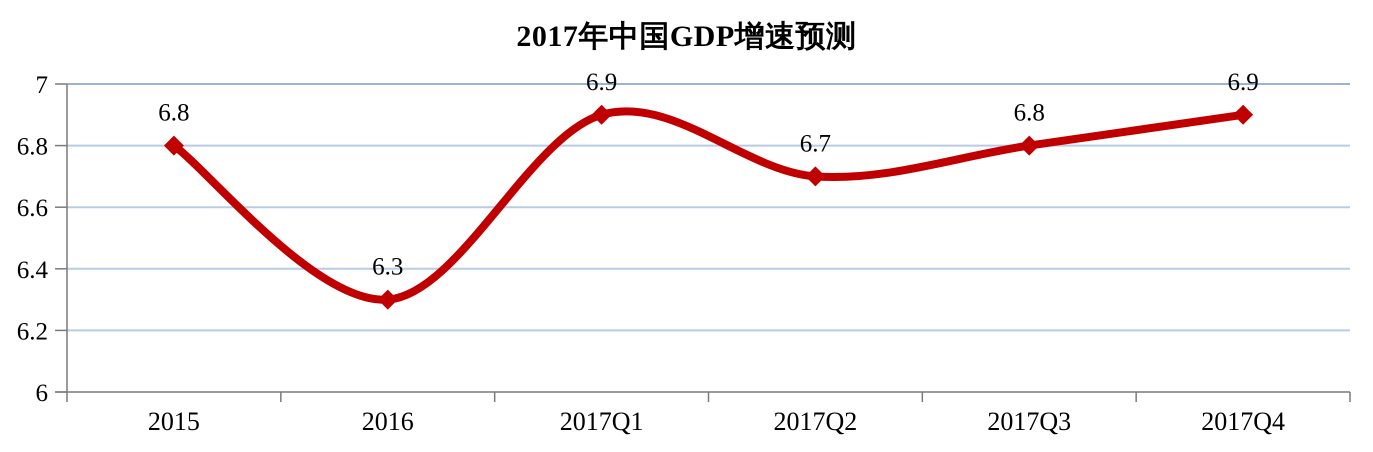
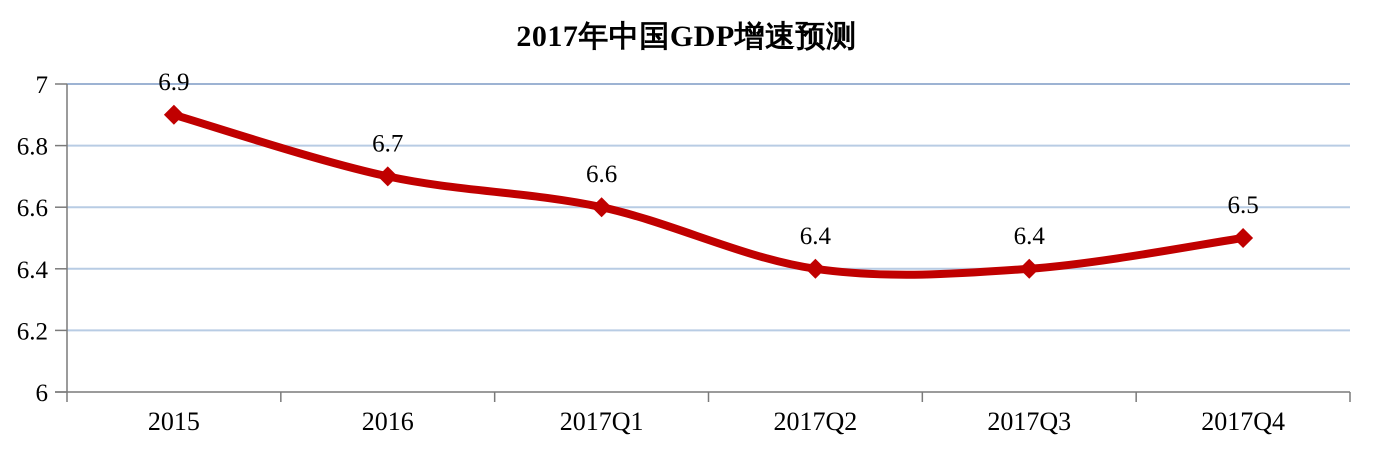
2015: 6.8 -> 6.9
2016: 6.3 -> 6.7
2017Q1: 6.9 -> 6.6
2017Q2: 6.7 -> 6.4
2017Q3: 6.8 -> 6.4
2017Q4: 6.9 -> 6.5
